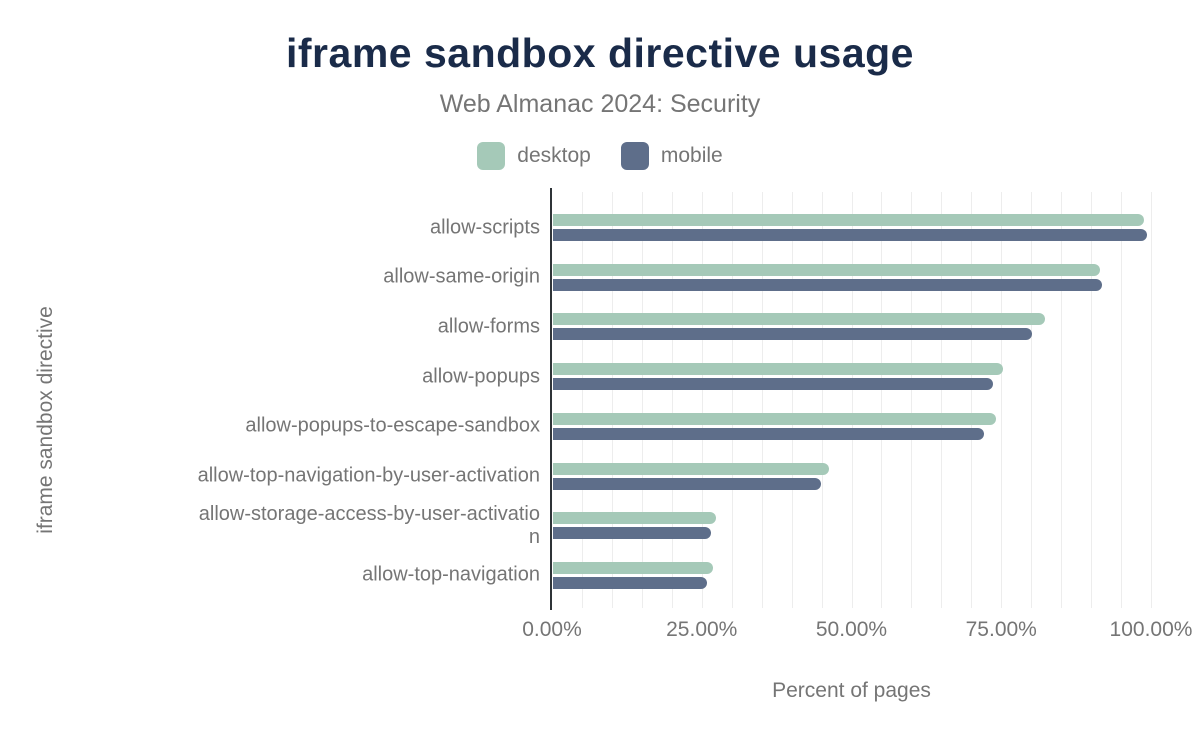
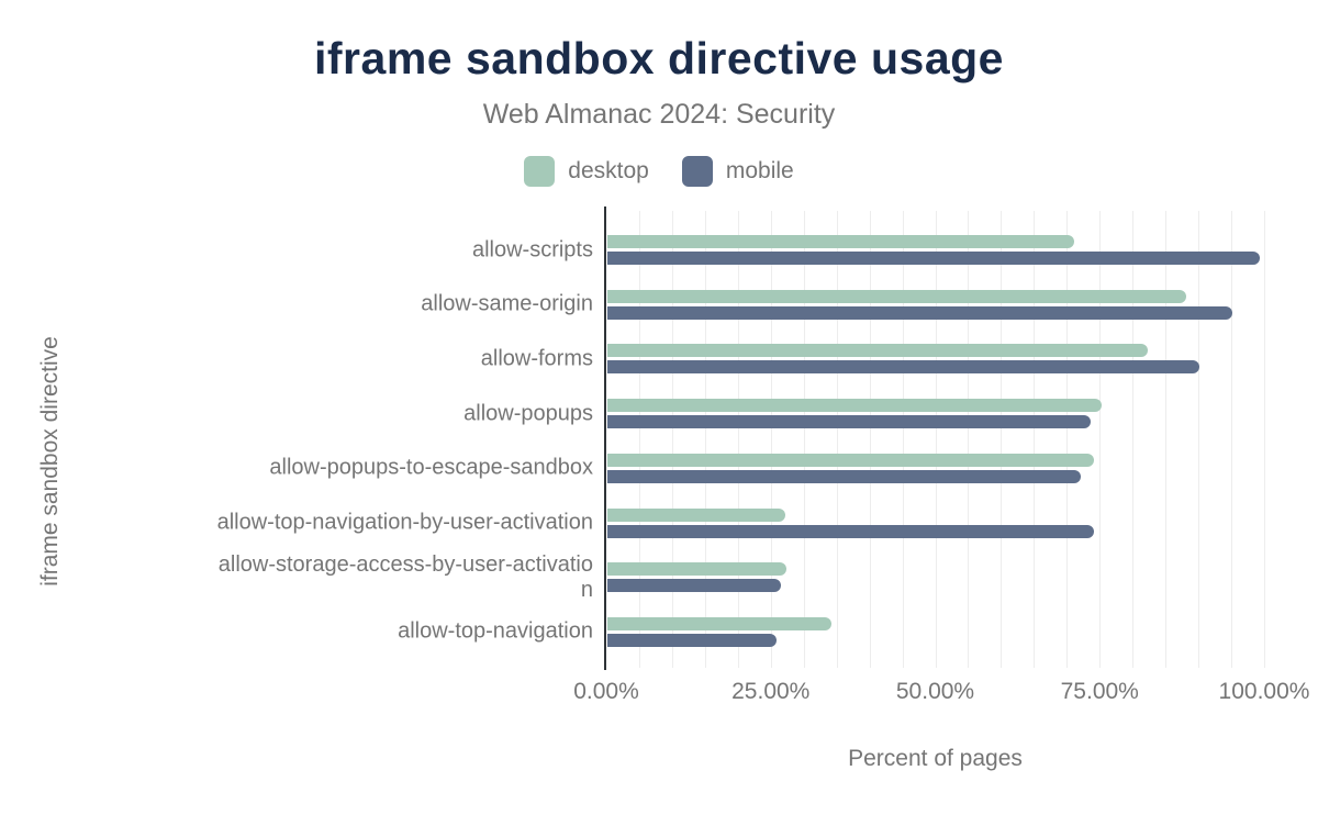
desktop/allow-scripts: 99% -> 71%
desktop/allow-same-origin: 91% -> 88%
mobile/allow-same-origin: 92% -> 95%
mobile/allow-forms: 80% -> 90%
desktop/allow-top-navigation-by-user-activation: 46% -> 27%
mobile/allow-top-navigation-by-user-activation: 45% -> 74%
desktop/allow-top-navigation: 27% -> 34%
